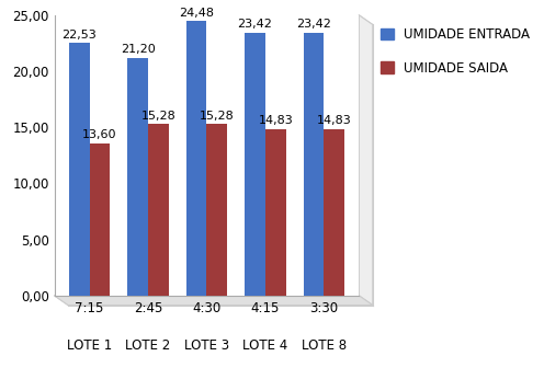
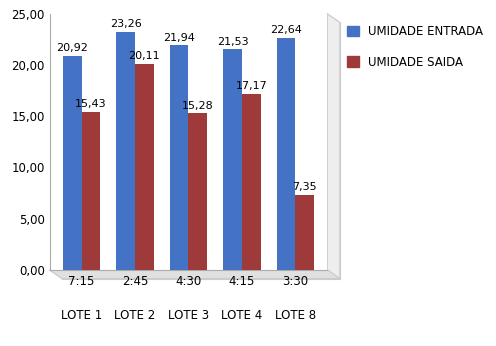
UMIDADE ENTRADA/7:15: 22,53 -> 20,92
UMIDADE SAIDA/7:15: 13,60 -> 15,43
UMIDADE ENTRADA/2:45: 21,20 -> 23,26
UMIDADE SAIDA/2:45: 15,28 -> 20,11
UMIDADE ENTRADA/4:30: 24,48 -> 21,94
UMIDADE ENTRADA/4:15: 23,42 -> 21,53
UMIDADE SAIDA/4:15: 14,83 -> 17,17
UMIDADE ENTRADA/3:30: 23,42 -> 22,64
UMIDADE SAIDA/3:30: 14,83 -> 7,35
